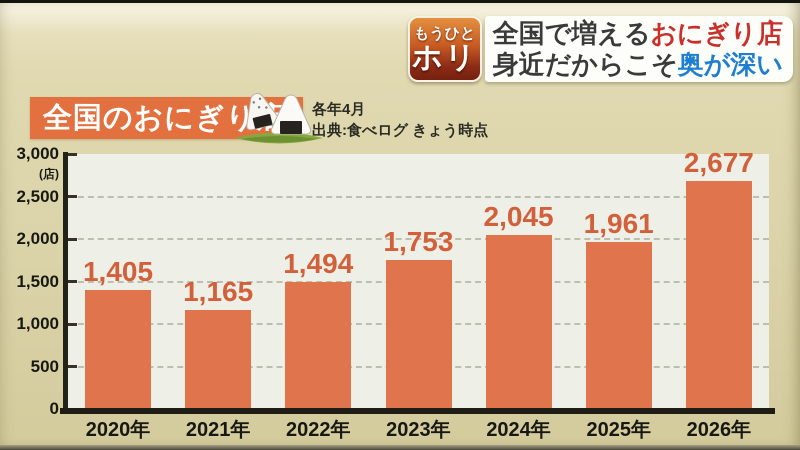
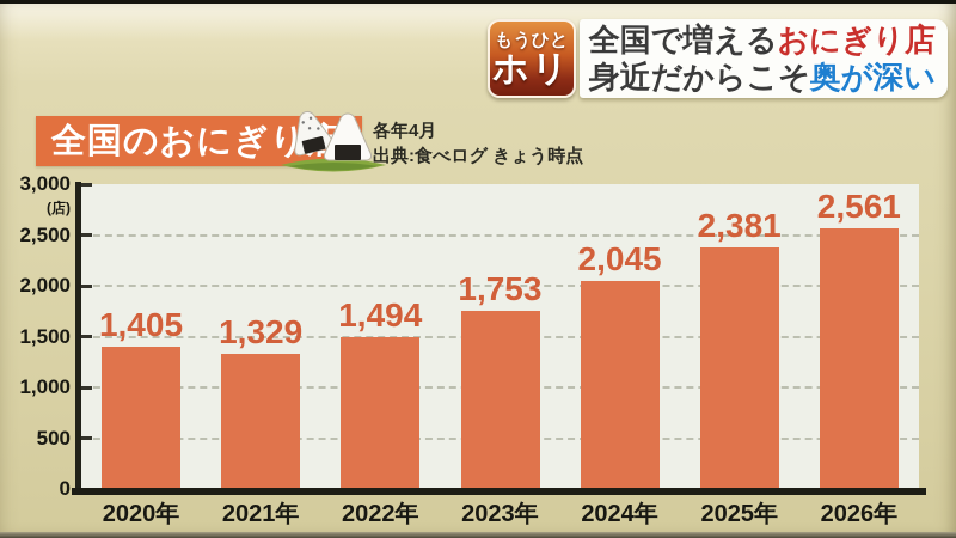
2021年: 1,165 -> 1,329
2025年: 1,961 -> 2,381
2026年: 2,677 -> 2,561
